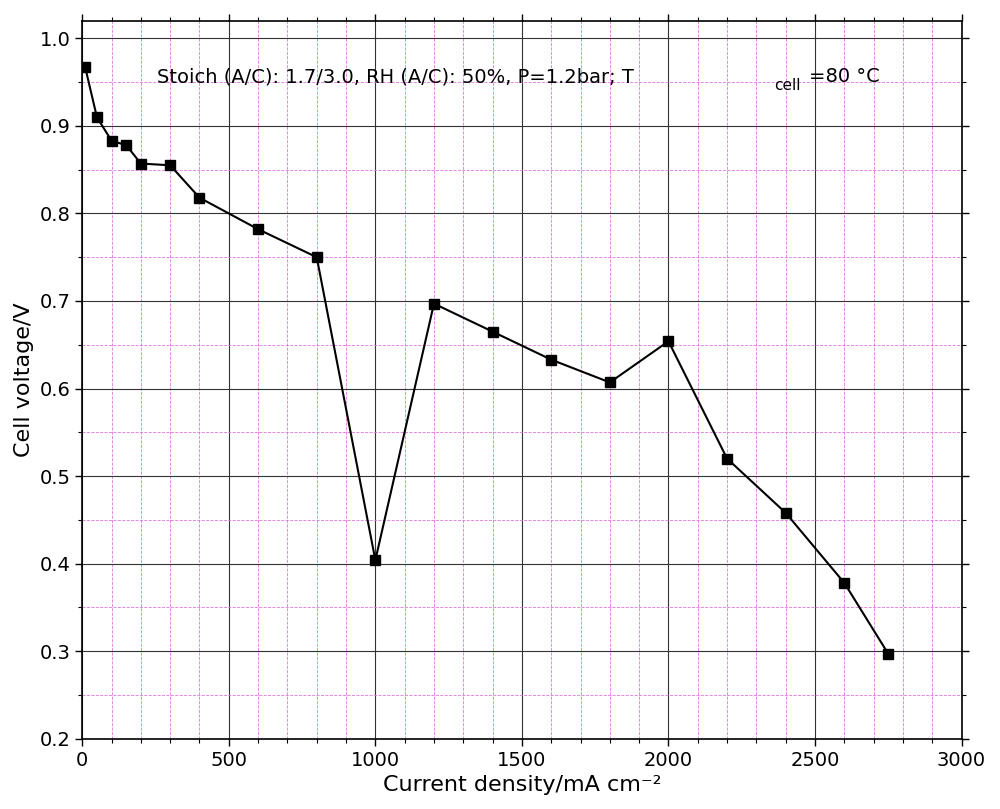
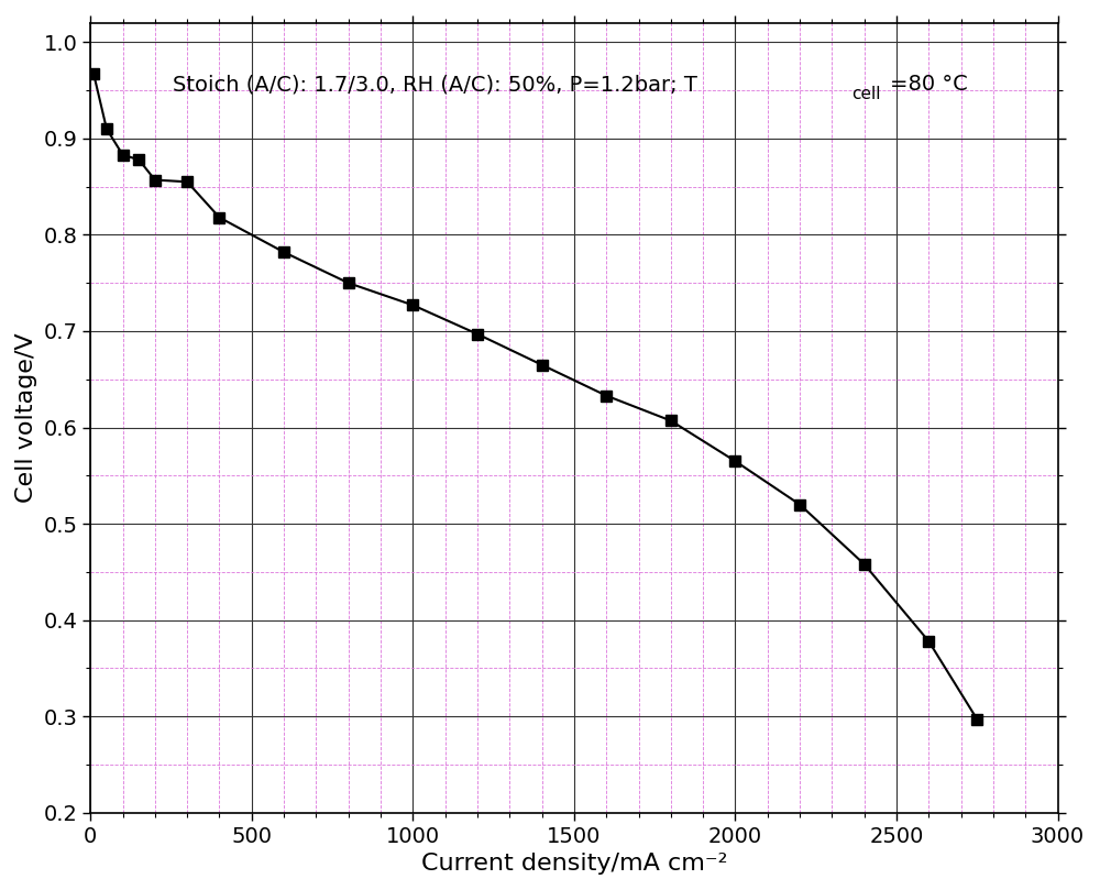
1000: 0.404 -> 0.727
2000: 0.654 -> 0.565
